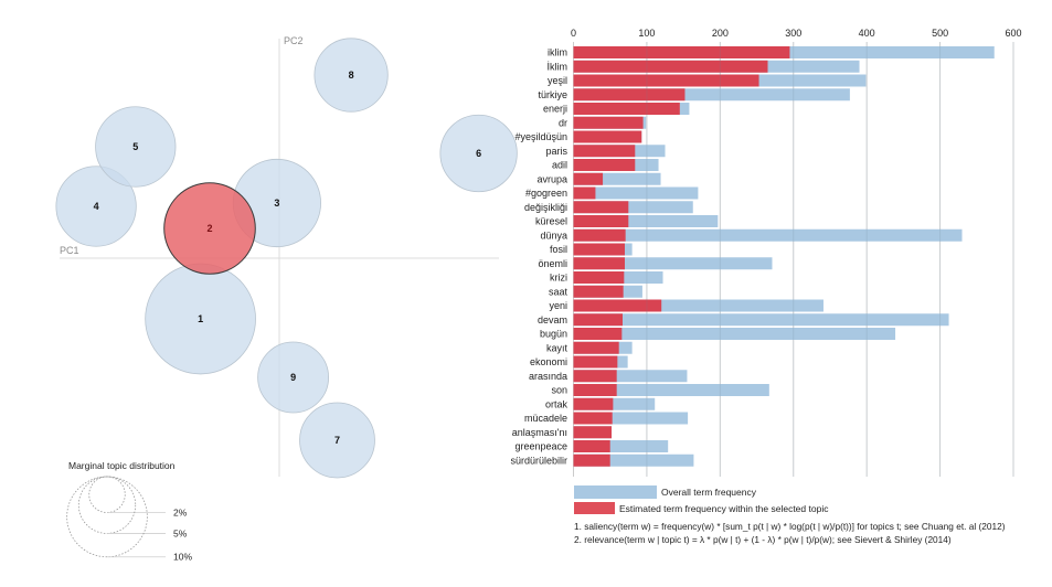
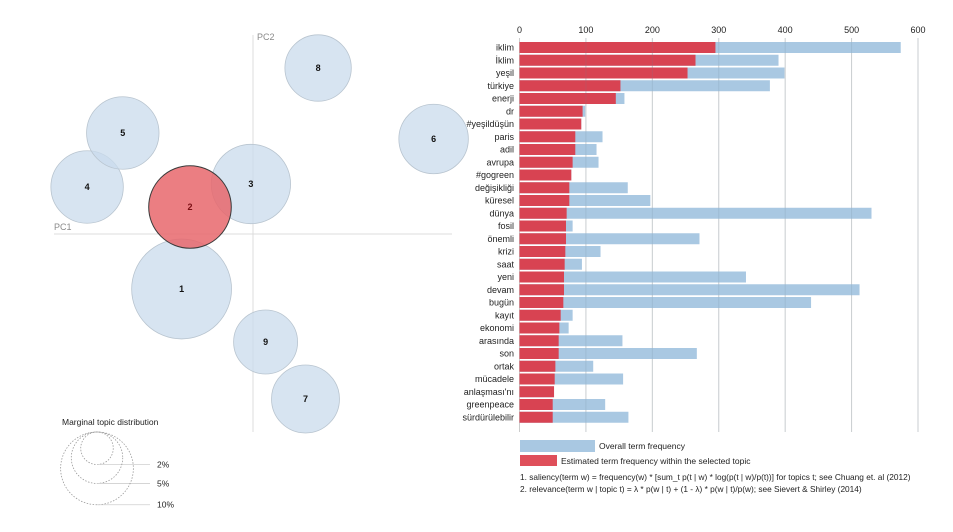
Estimated term frequency within the selected topic/avrupa: 40 -> 80
Overall term frequency/#gogreen: 170 -> 80
Estimated term frequency within the selected topic/#gogreen: 30 -> 80
Estimated term frequency within the selected topic/yeni: 120 -> 70
